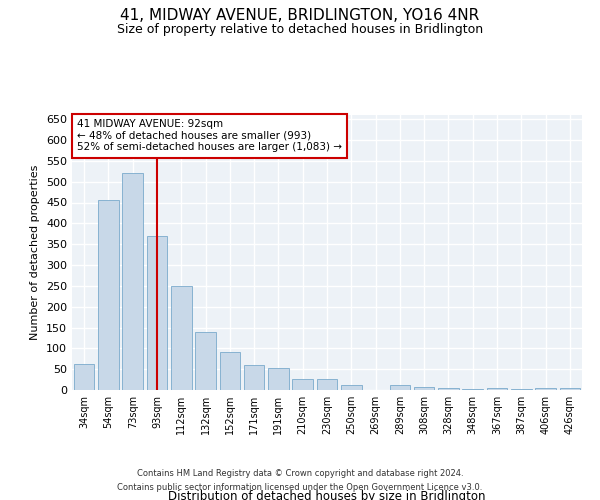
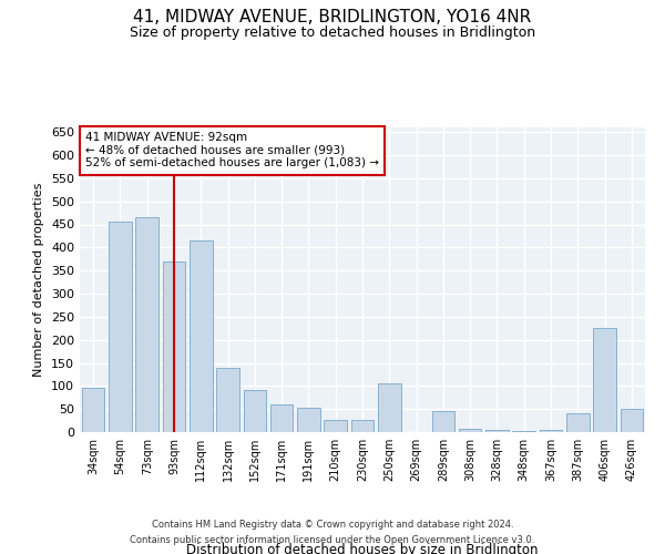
34sqm: 62 -> 95
73sqm: 522 -> 465
112sqm: 249 -> 415
250sqm: 11 -> 105
289sqm: 11 -> 45
387sqm: 2 -> 40
406sqm: 5 -> 225
426sqm: 4 -> 50
